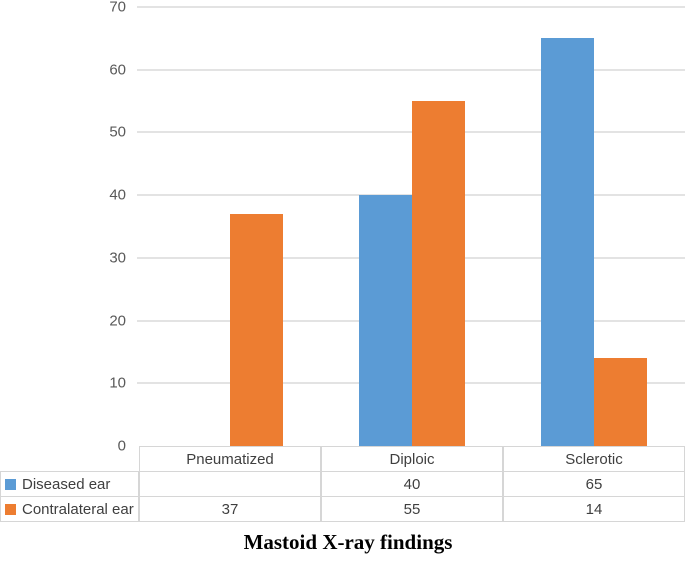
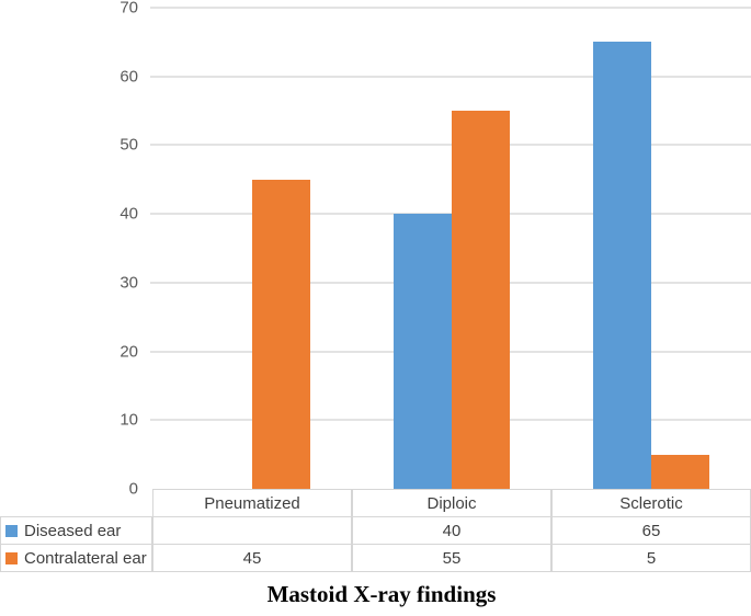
Contralateral ear/Pneumatized: 37 -> 45
Contralateral ear/Sclerotic: 14 -> 5
